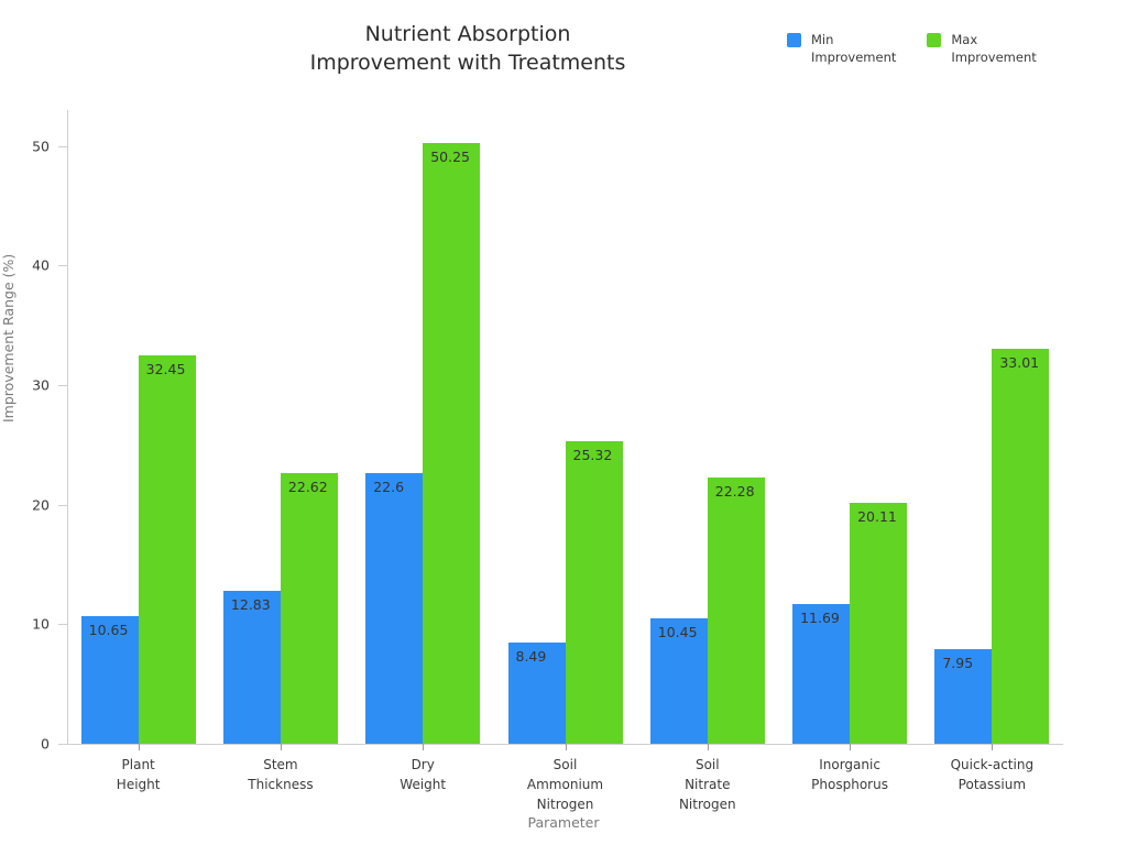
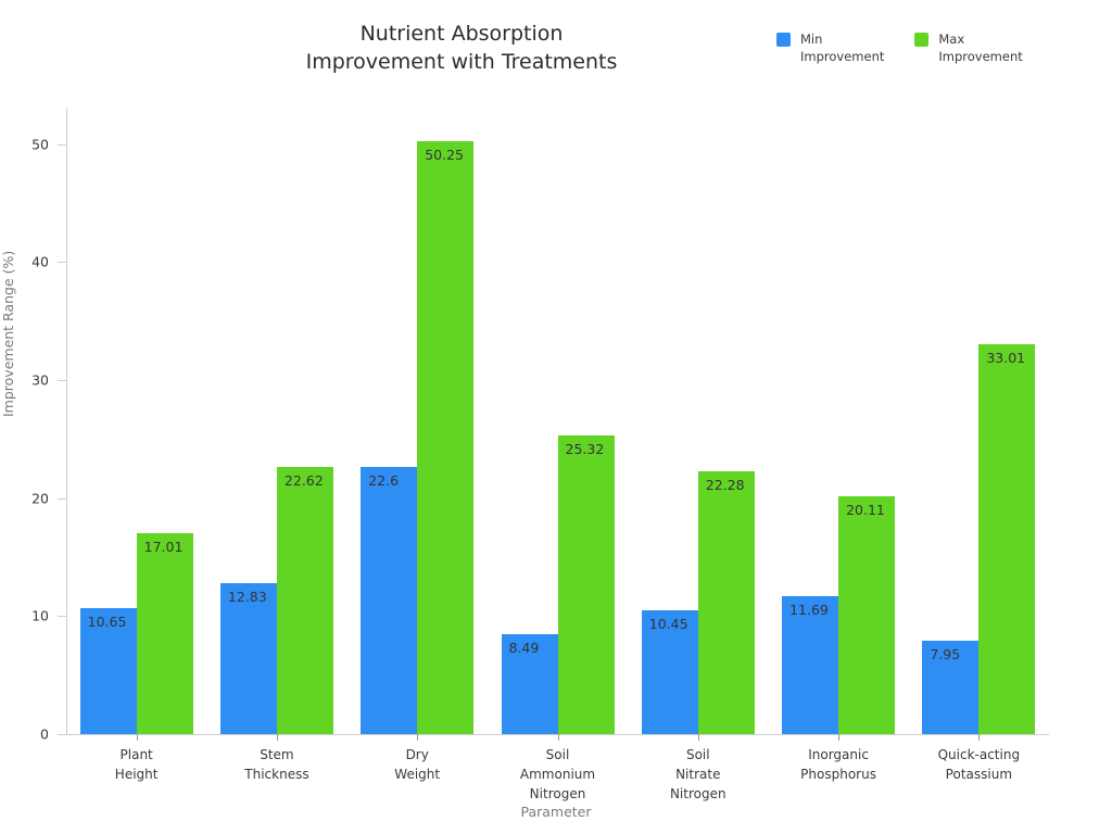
Max Improvement/Plant Height: 32.45 -> 17.01
